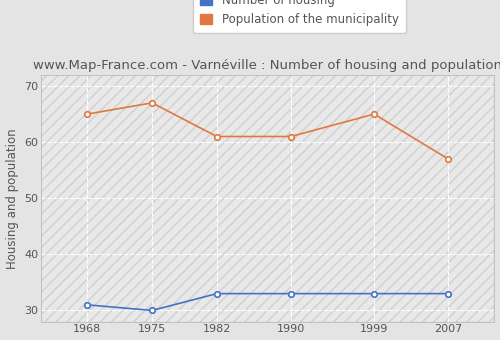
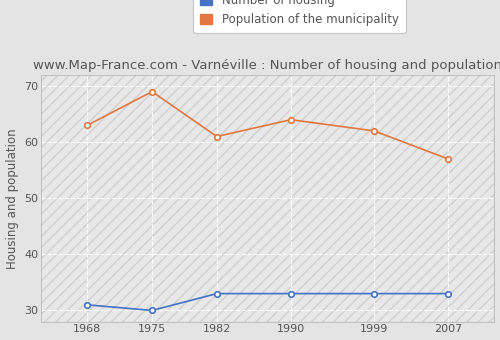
Population of the municipality/1968: 65 -> 63
Population of the municipality/1975: 67 -> 69
Population of the municipality/1990: 61 -> 64
Population of the municipality/1999: 65 -> 62
